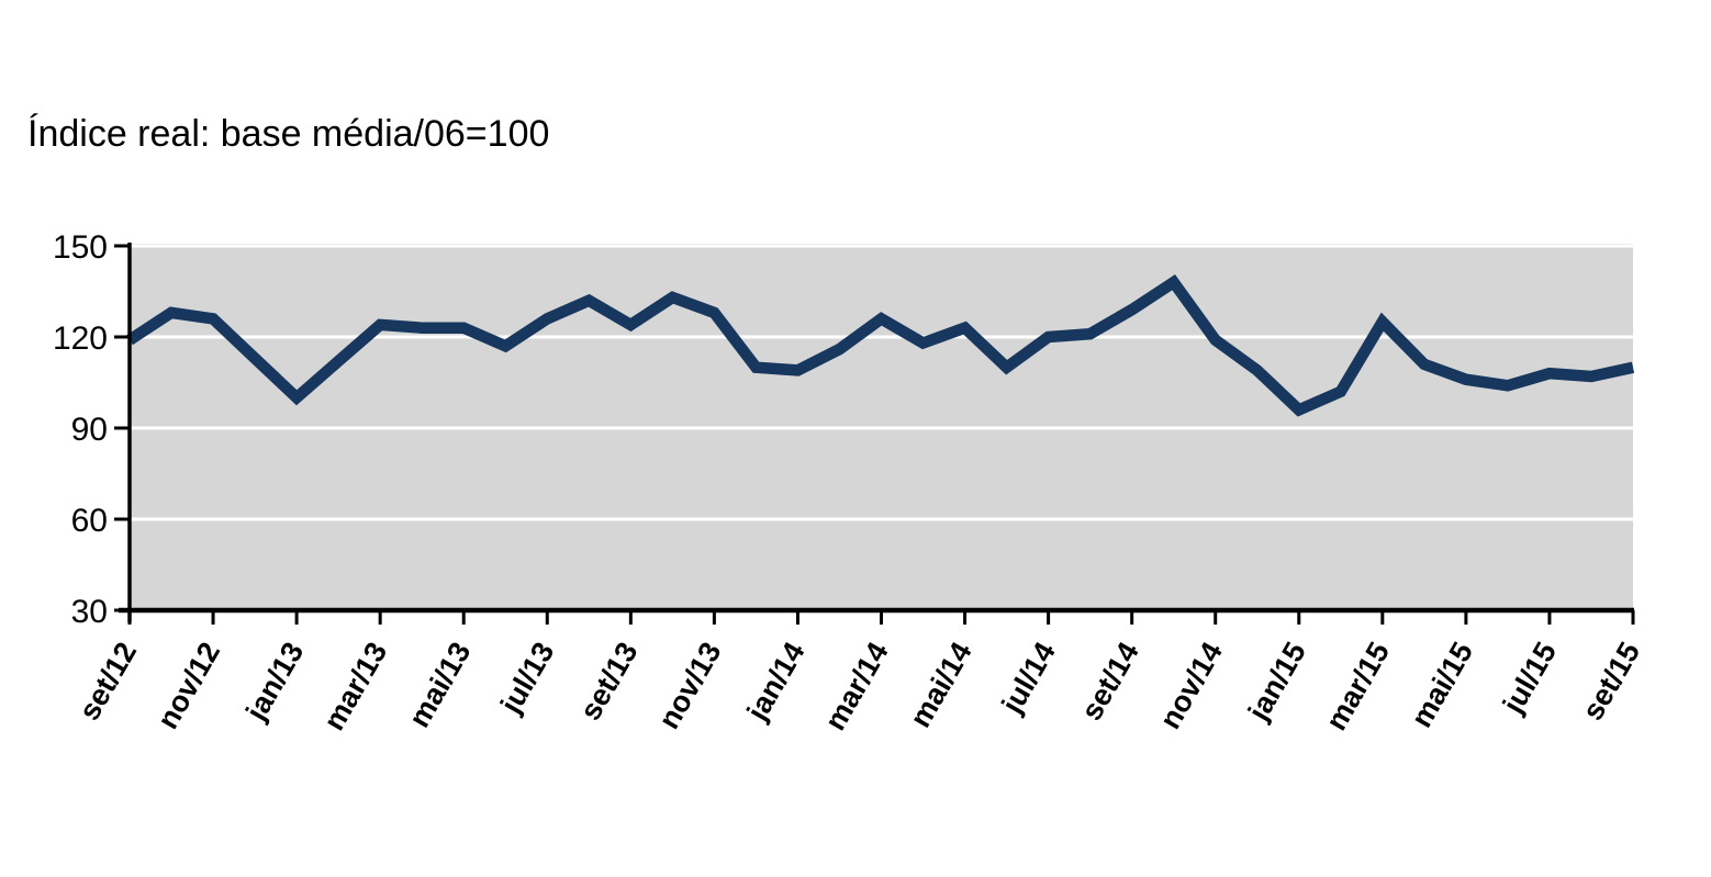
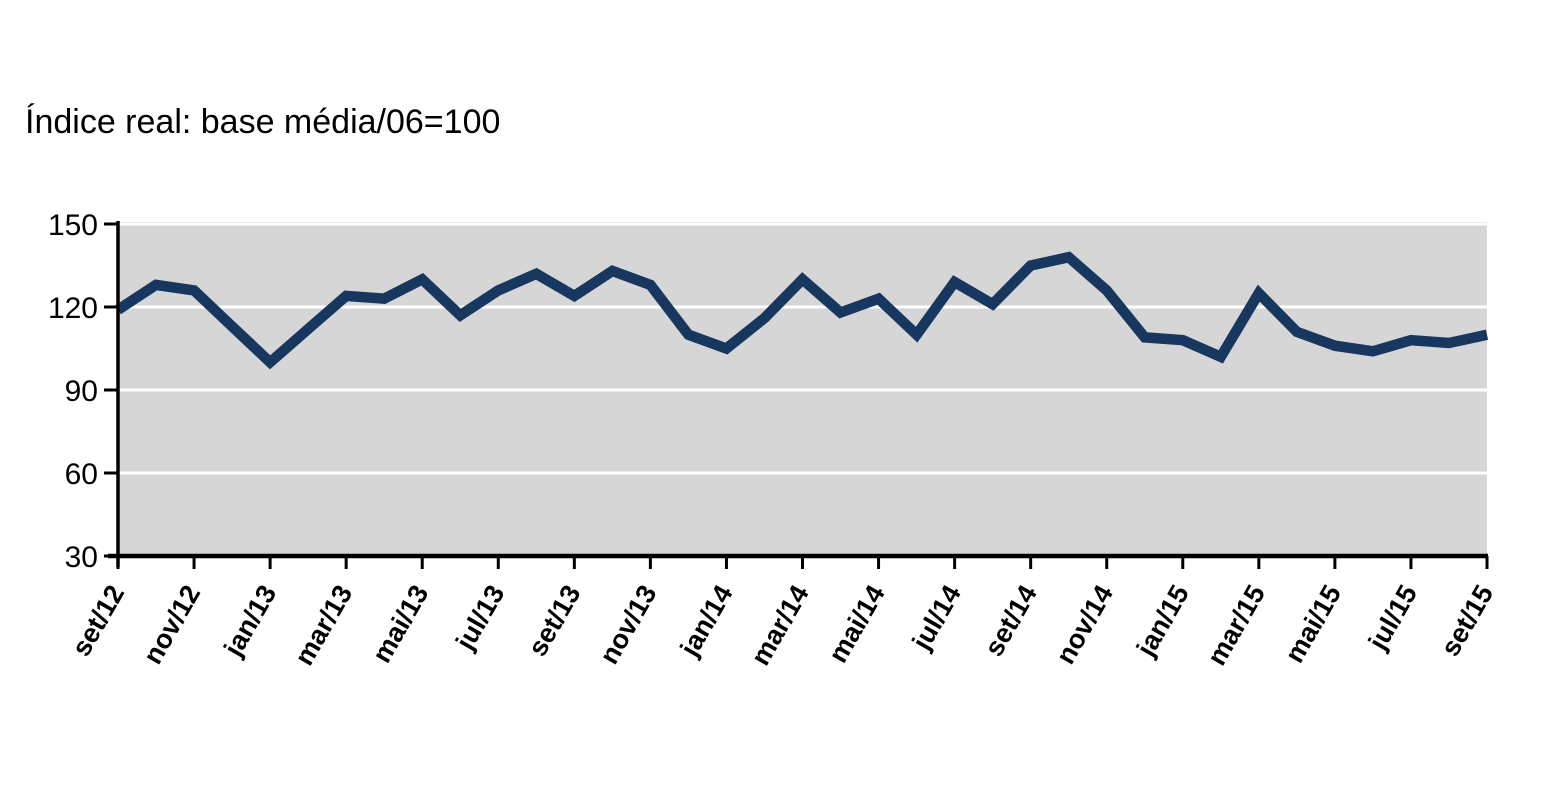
mai/13: 123 -> 130
jan/14: 109 -> 105
mar/14: 126 -> 130
jul/14: 120 -> 129
set/14: 129 -> 135
nov/14: 119 -> 126
jan/15: 96 -> 108
